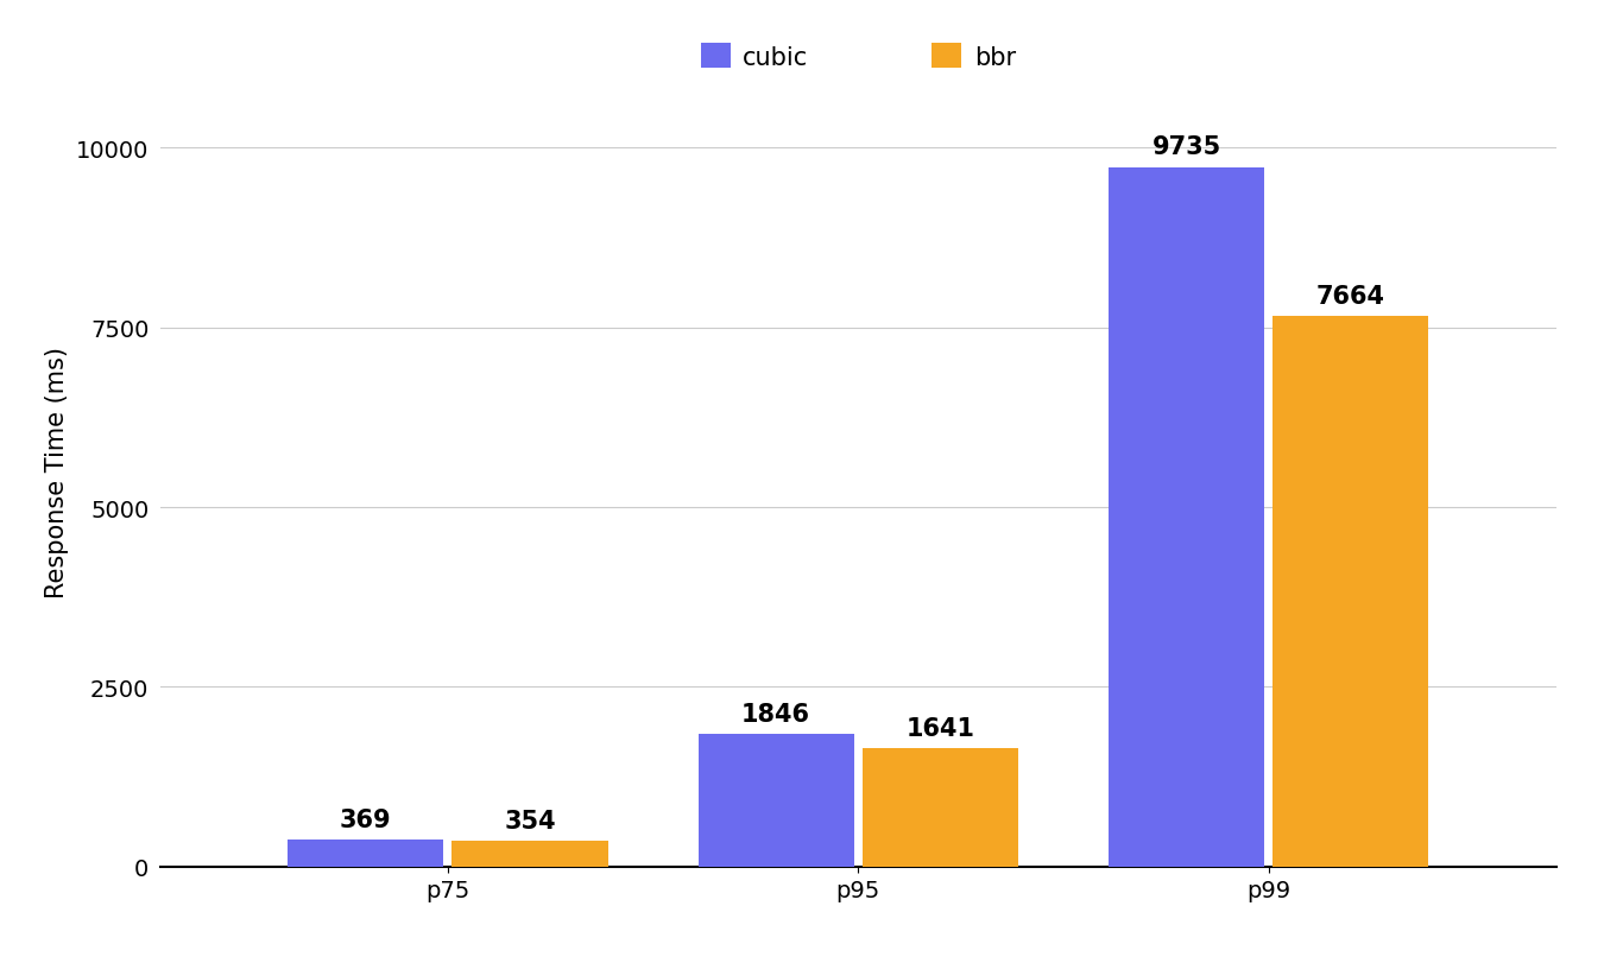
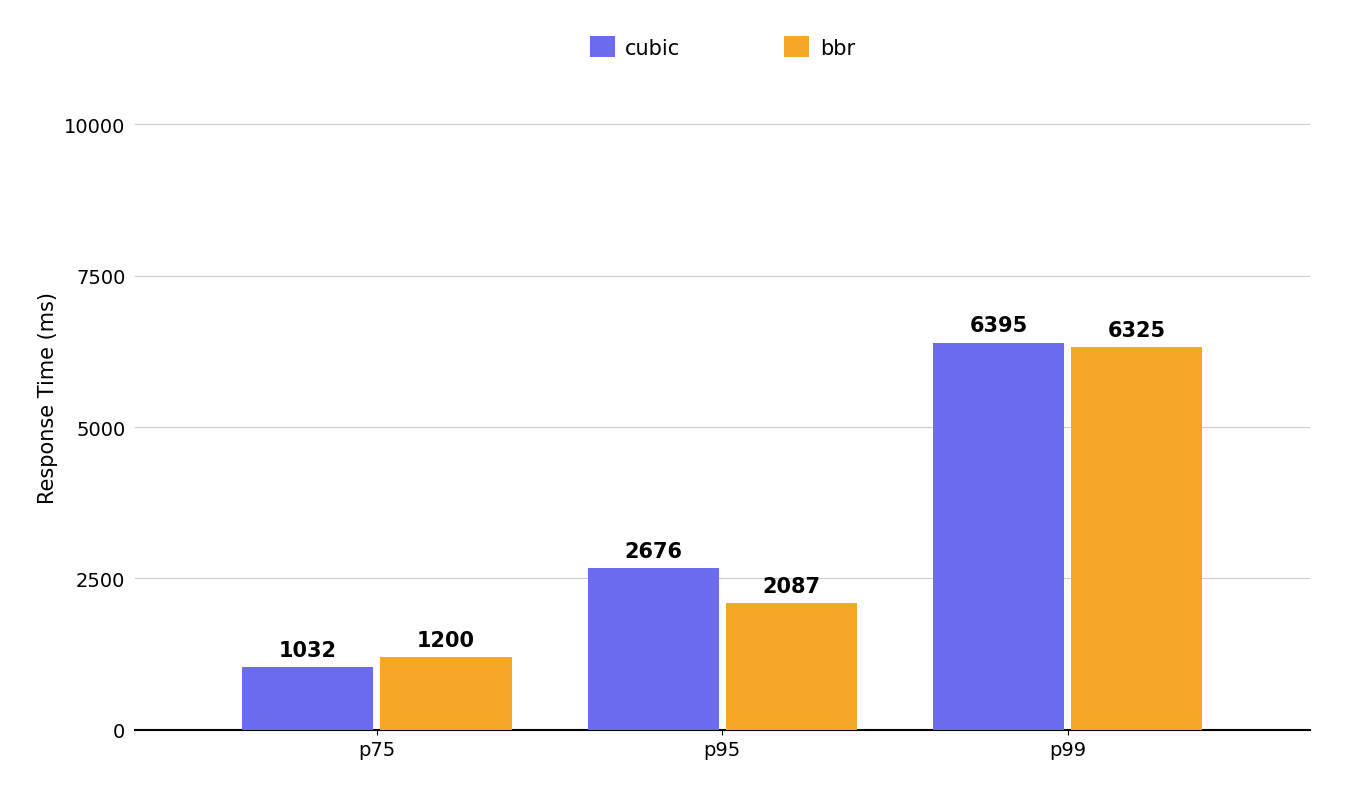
cubic/p75: 369 -> 1032
bbr/p75: 354 -> 1200
cubic/p95: 1846 -> 2676
bbr/p95: 1641 -> 2087
cubic/p99: 9735 -> 6395
bbr/p99: 7664 -> 6325
